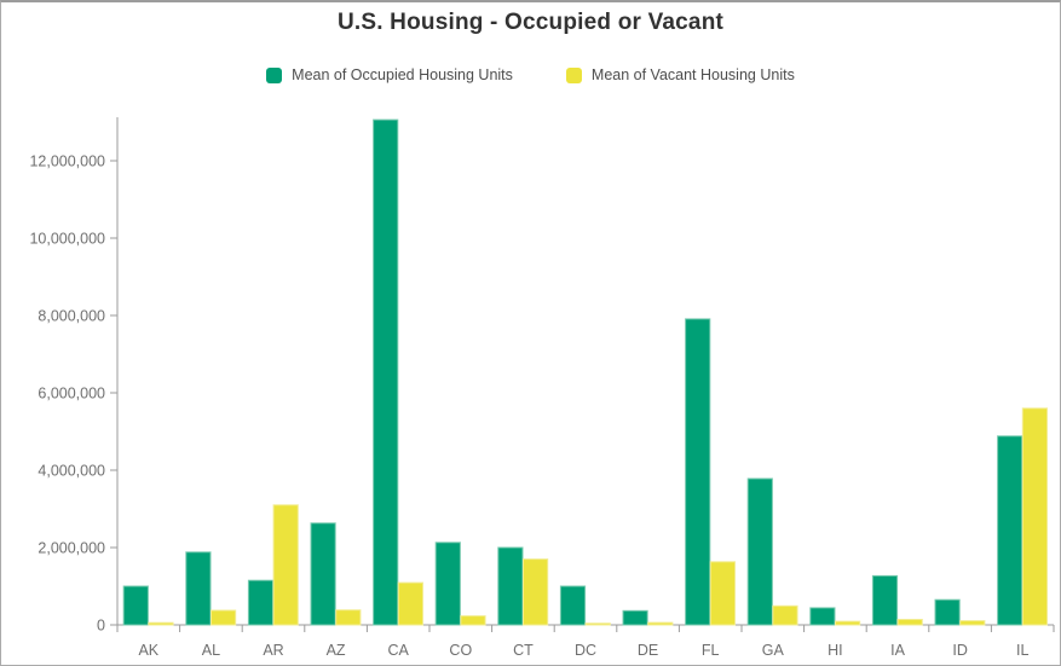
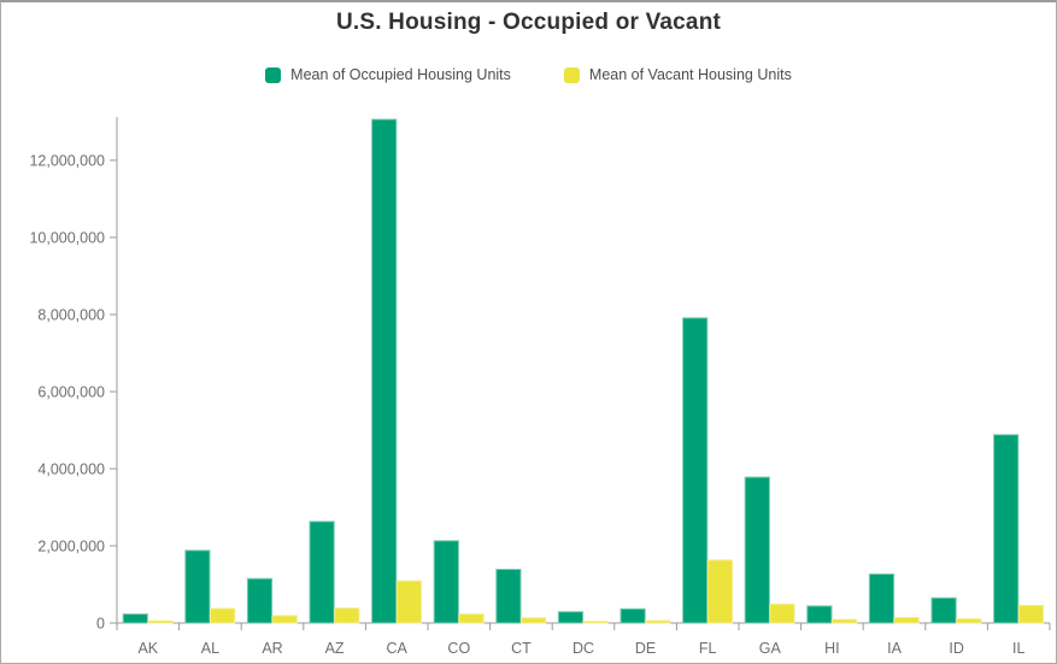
Mean of Occupied Housing Units/AK: 1000000 -> 200000
Mean of Vacant Housing Units/AR: 3100000 -> 200000
Mean of Occupied Housing Units/CT: 2000000 -> 1400000
Mean of Vacant Housing Units/CT: 1700000 -> 100000
Mean of Occupied Housing Units/DC: 1000000 -> 300000
Mean of Vacant Housing Units/IL: 5600000 -> 500000
